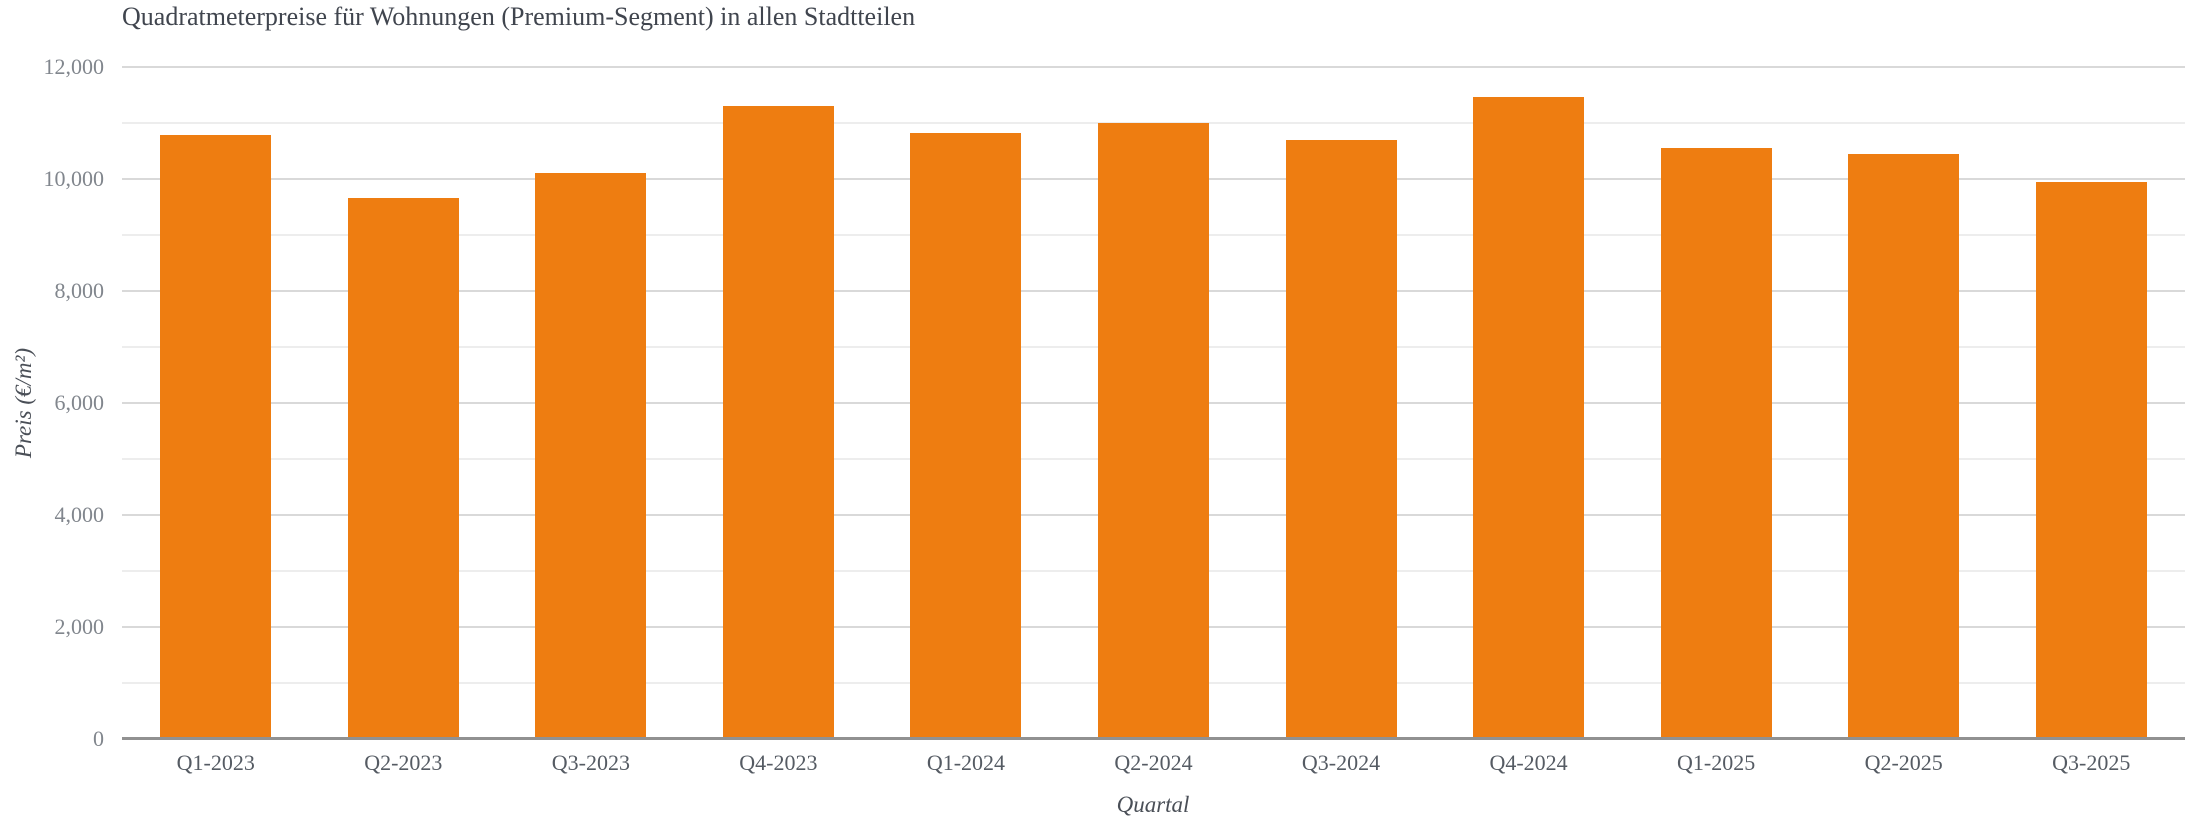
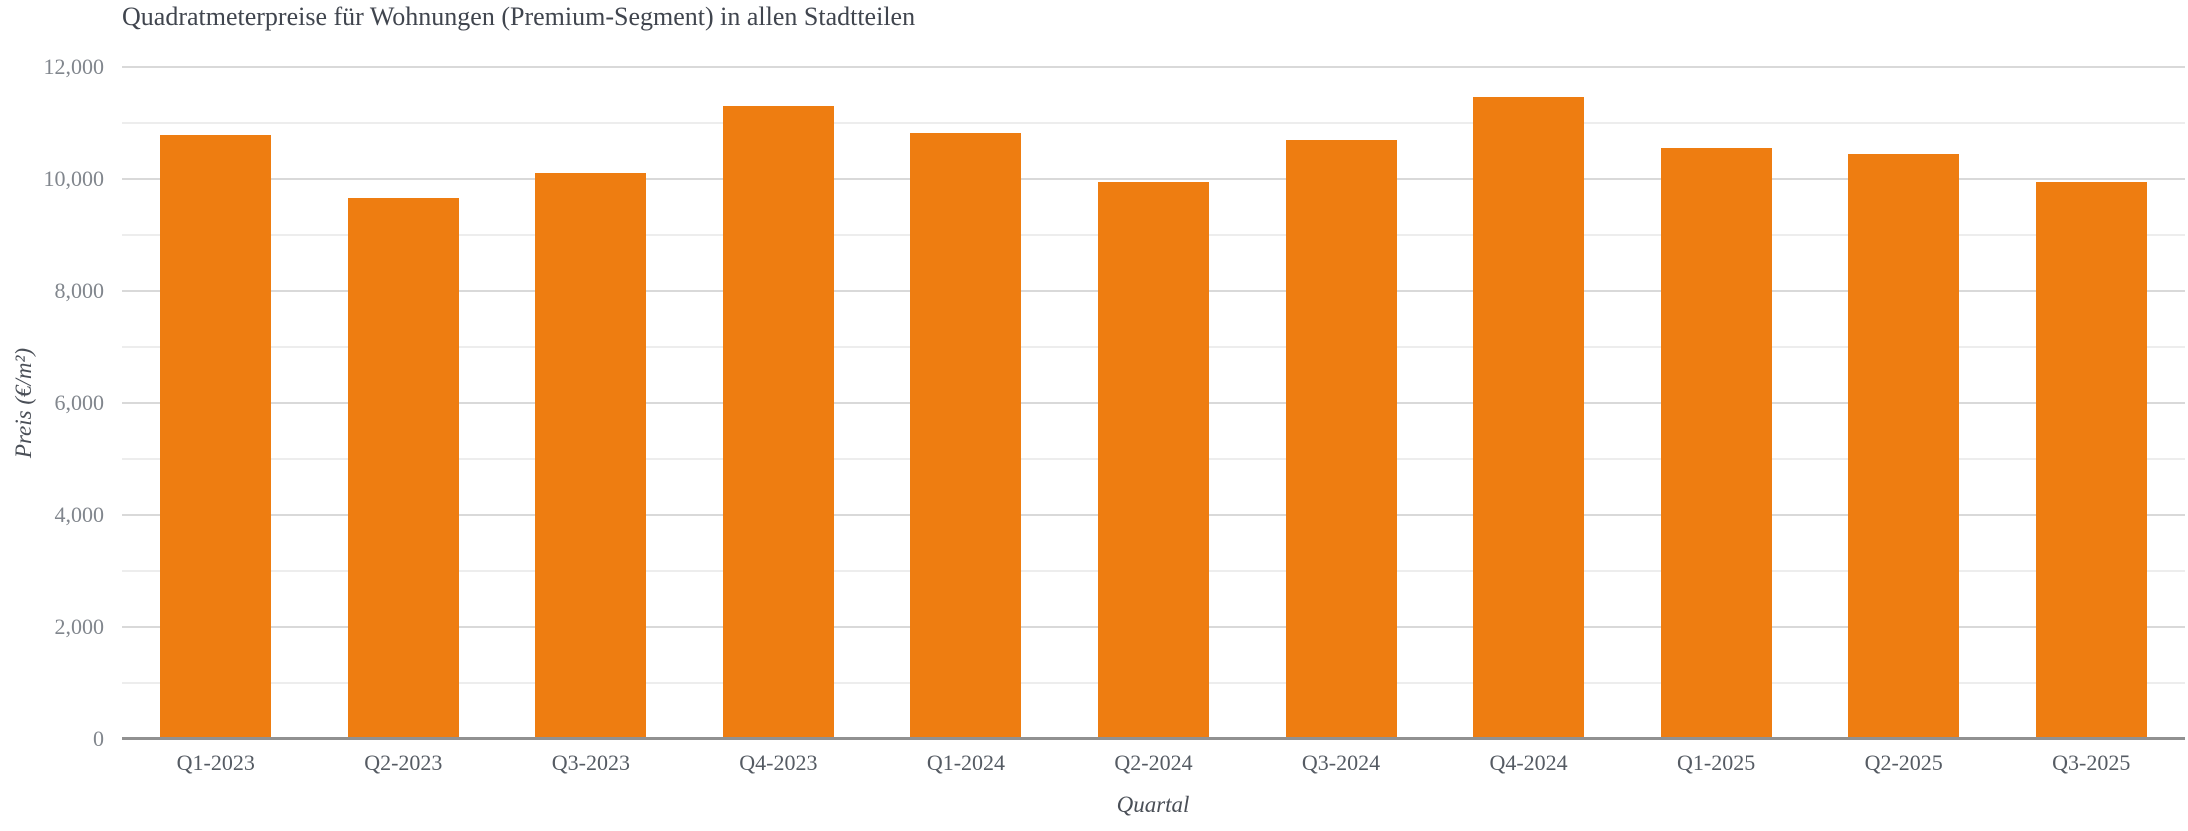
Q2-2024: 11000 -> 9900
